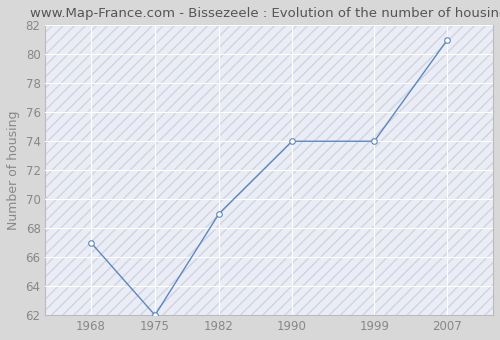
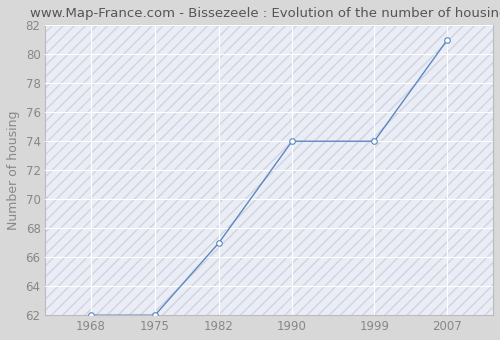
1968: 67 -> 62
1982: 69 -> 67
